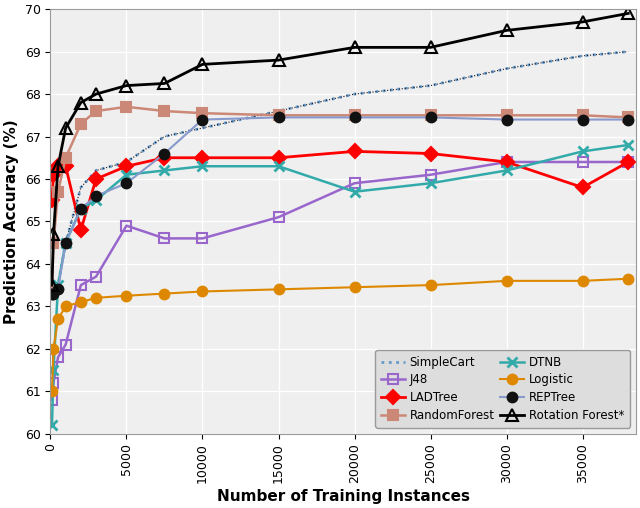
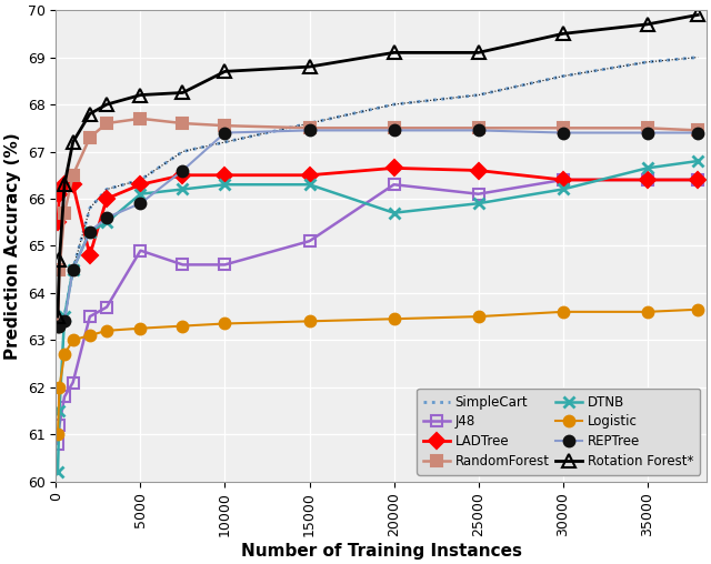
J48/20000: 65.9 -> 66.3
LADTree/35000: 65.80 -> 66.40
